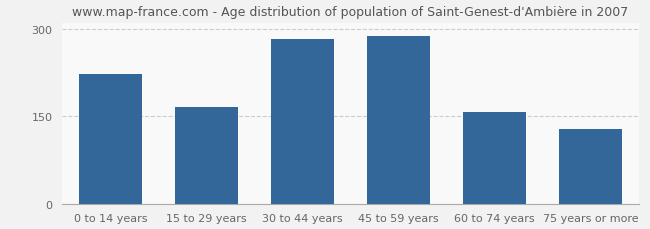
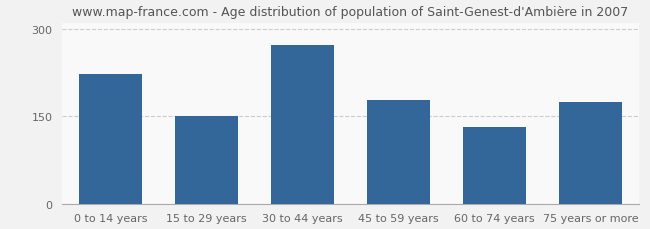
15 to 29 years: 165 -> 150
30 to 44 years: 283 -> 272
45 to 59 years: 288 -> 178
60 to 74 years: 158 -> 132
75 years or more: 128 -> 174
